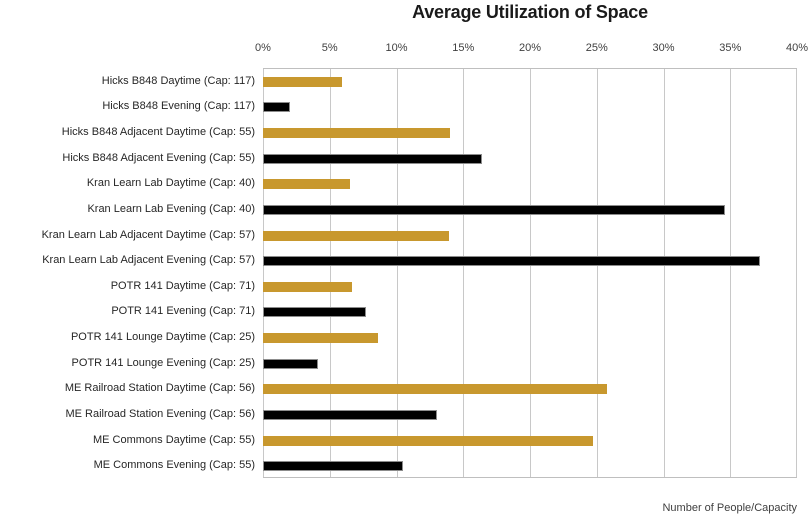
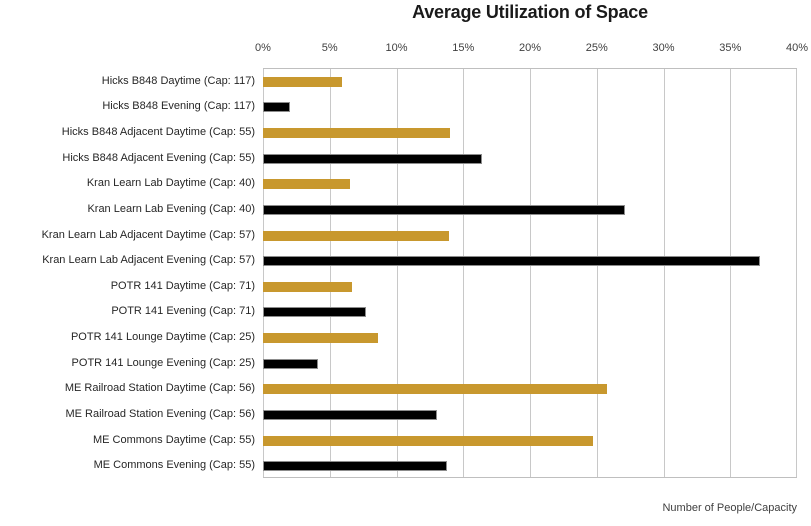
Kran Learn Lab Evening (Cap: 40): 34.6% -> 27.1%
ME Commons Evening (Cap: 55): 10.5% -> 13.8%
